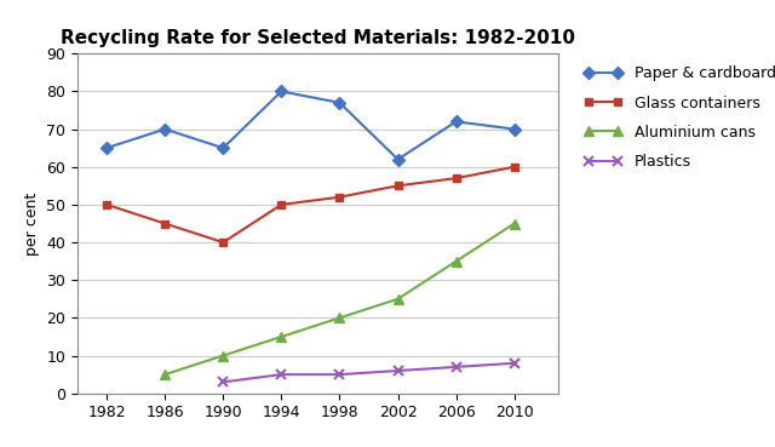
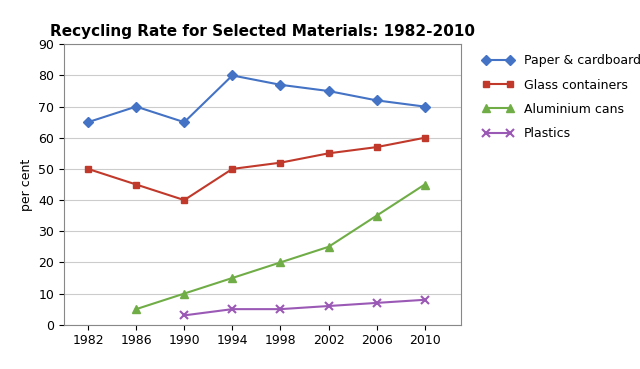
Paper & cardboard/2002: 62 -> 75
